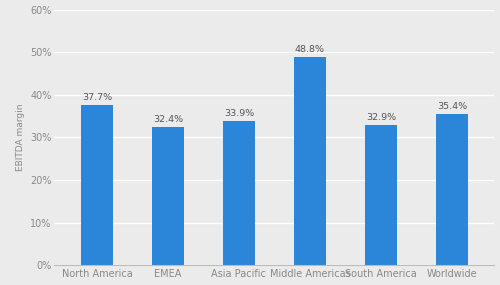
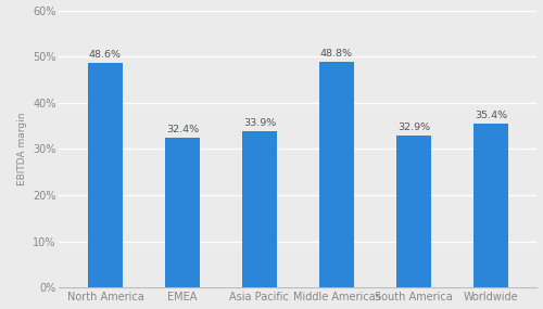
North America: 37.7% -> 48.6%
